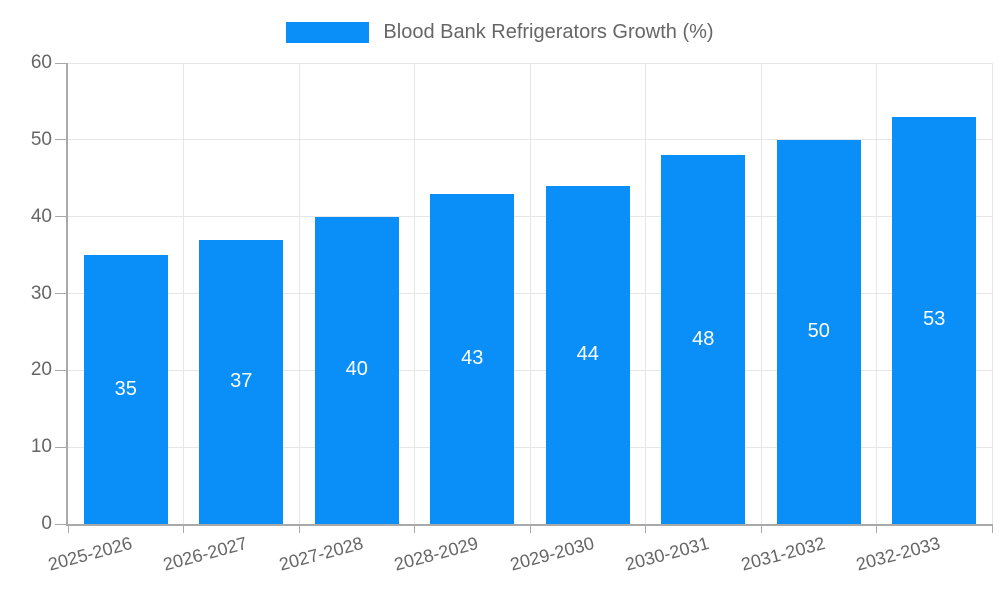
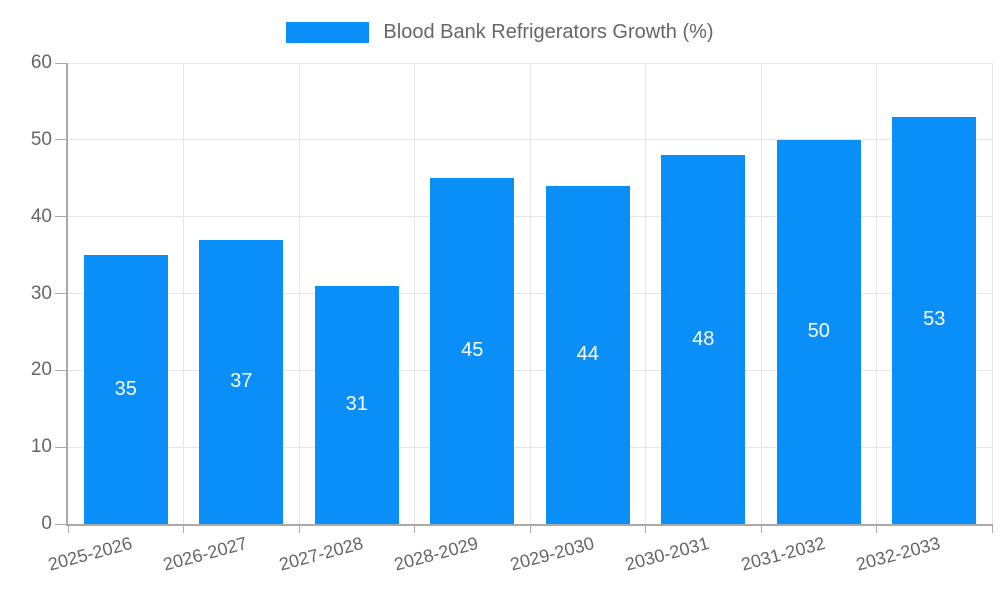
2027-2028: 40 -> 31
2028-2029: 43 -> 45
